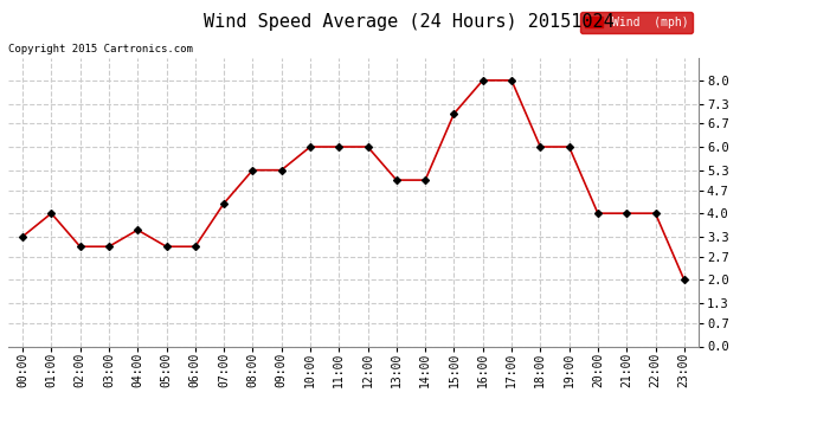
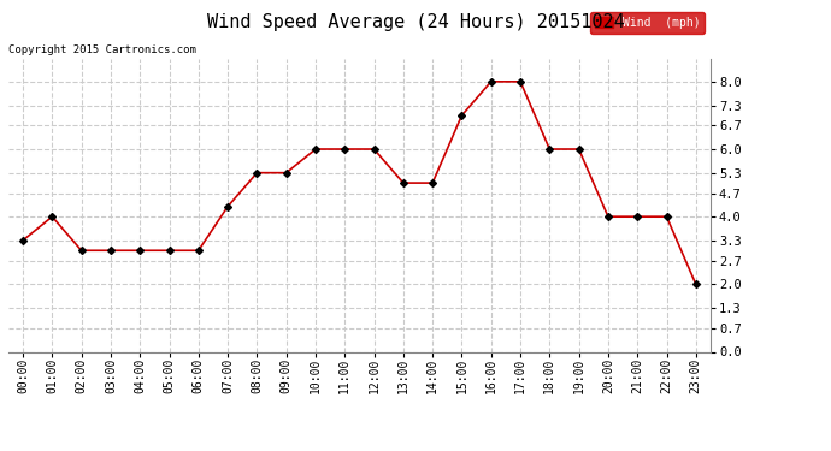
04:00: 3.5 -> 3.0
